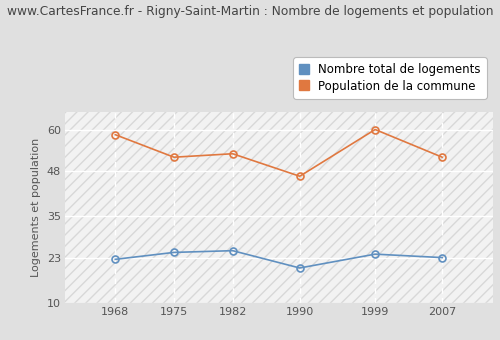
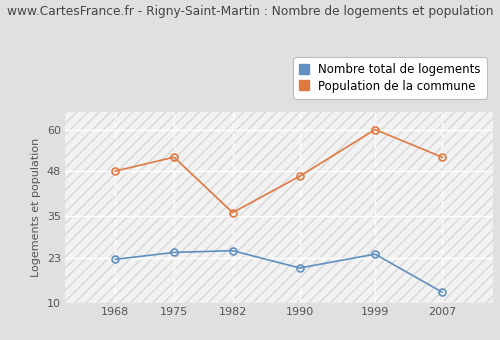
Population de la commune/1968: 58.5 -> 48.0
Population de la commune/1982: 53.0 -> 36.0
Nombre total de logements/2007: 23.0 -> 13.0
